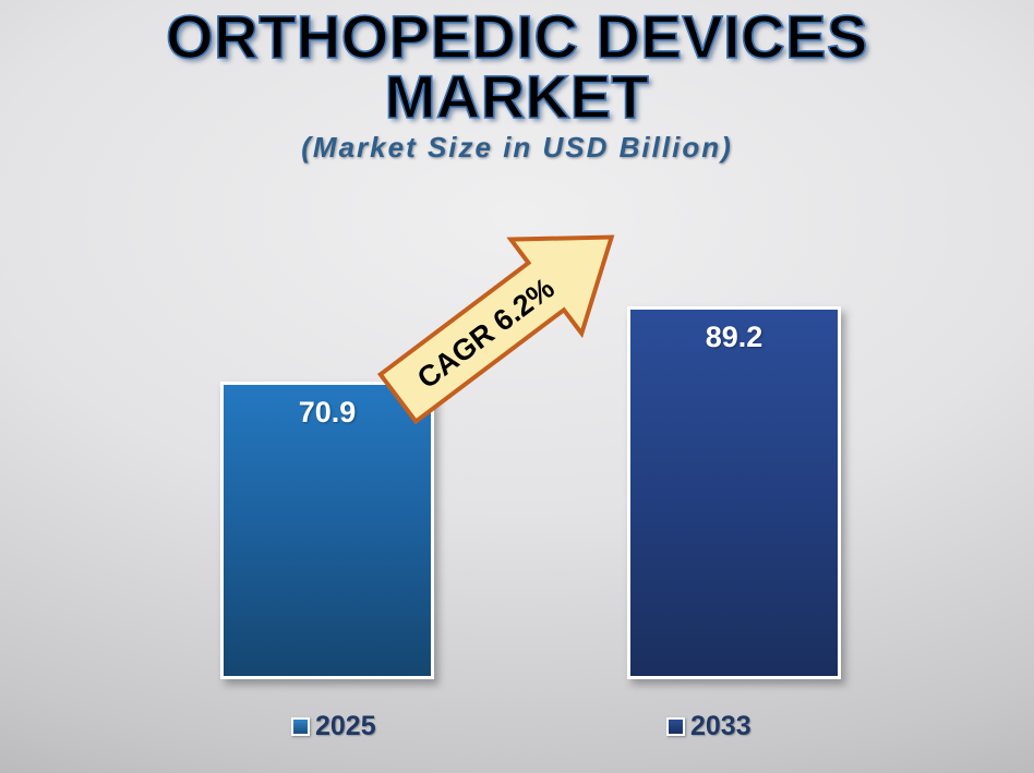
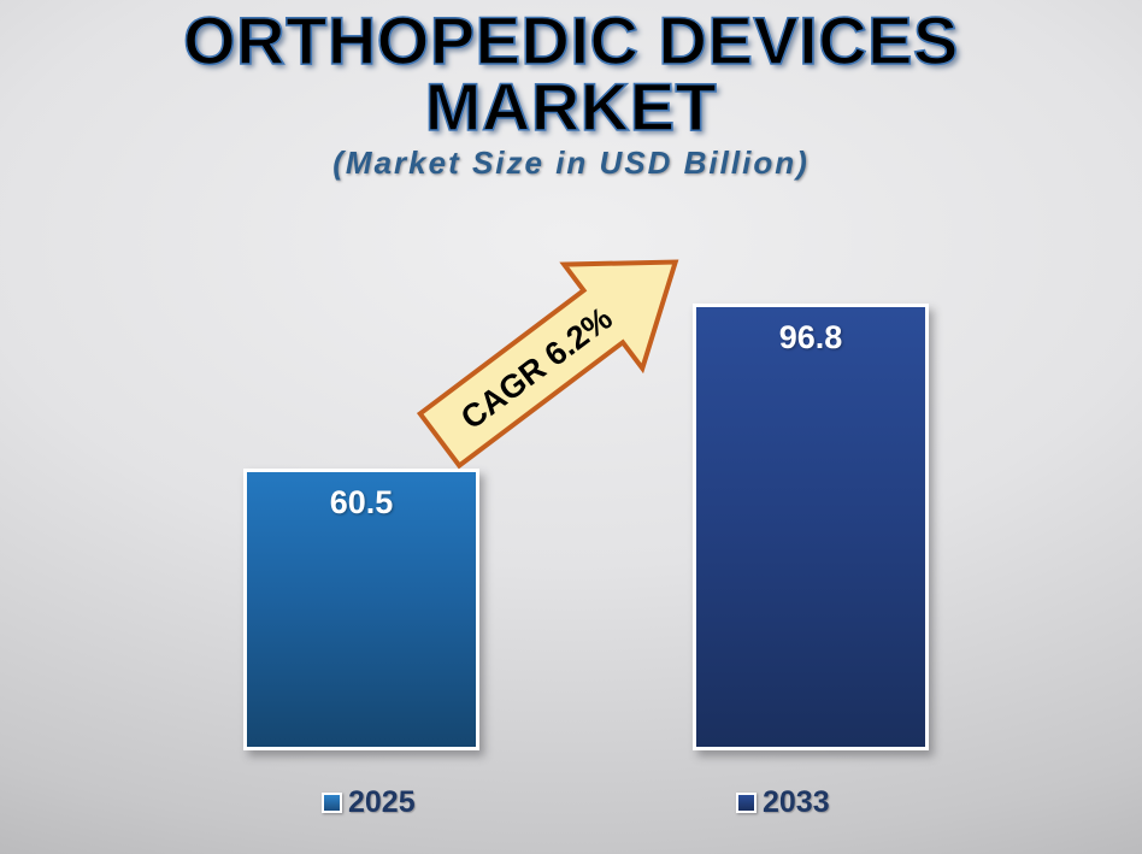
2025: 70.9 -> 60.5
2033: 89.2 -> 96.8
